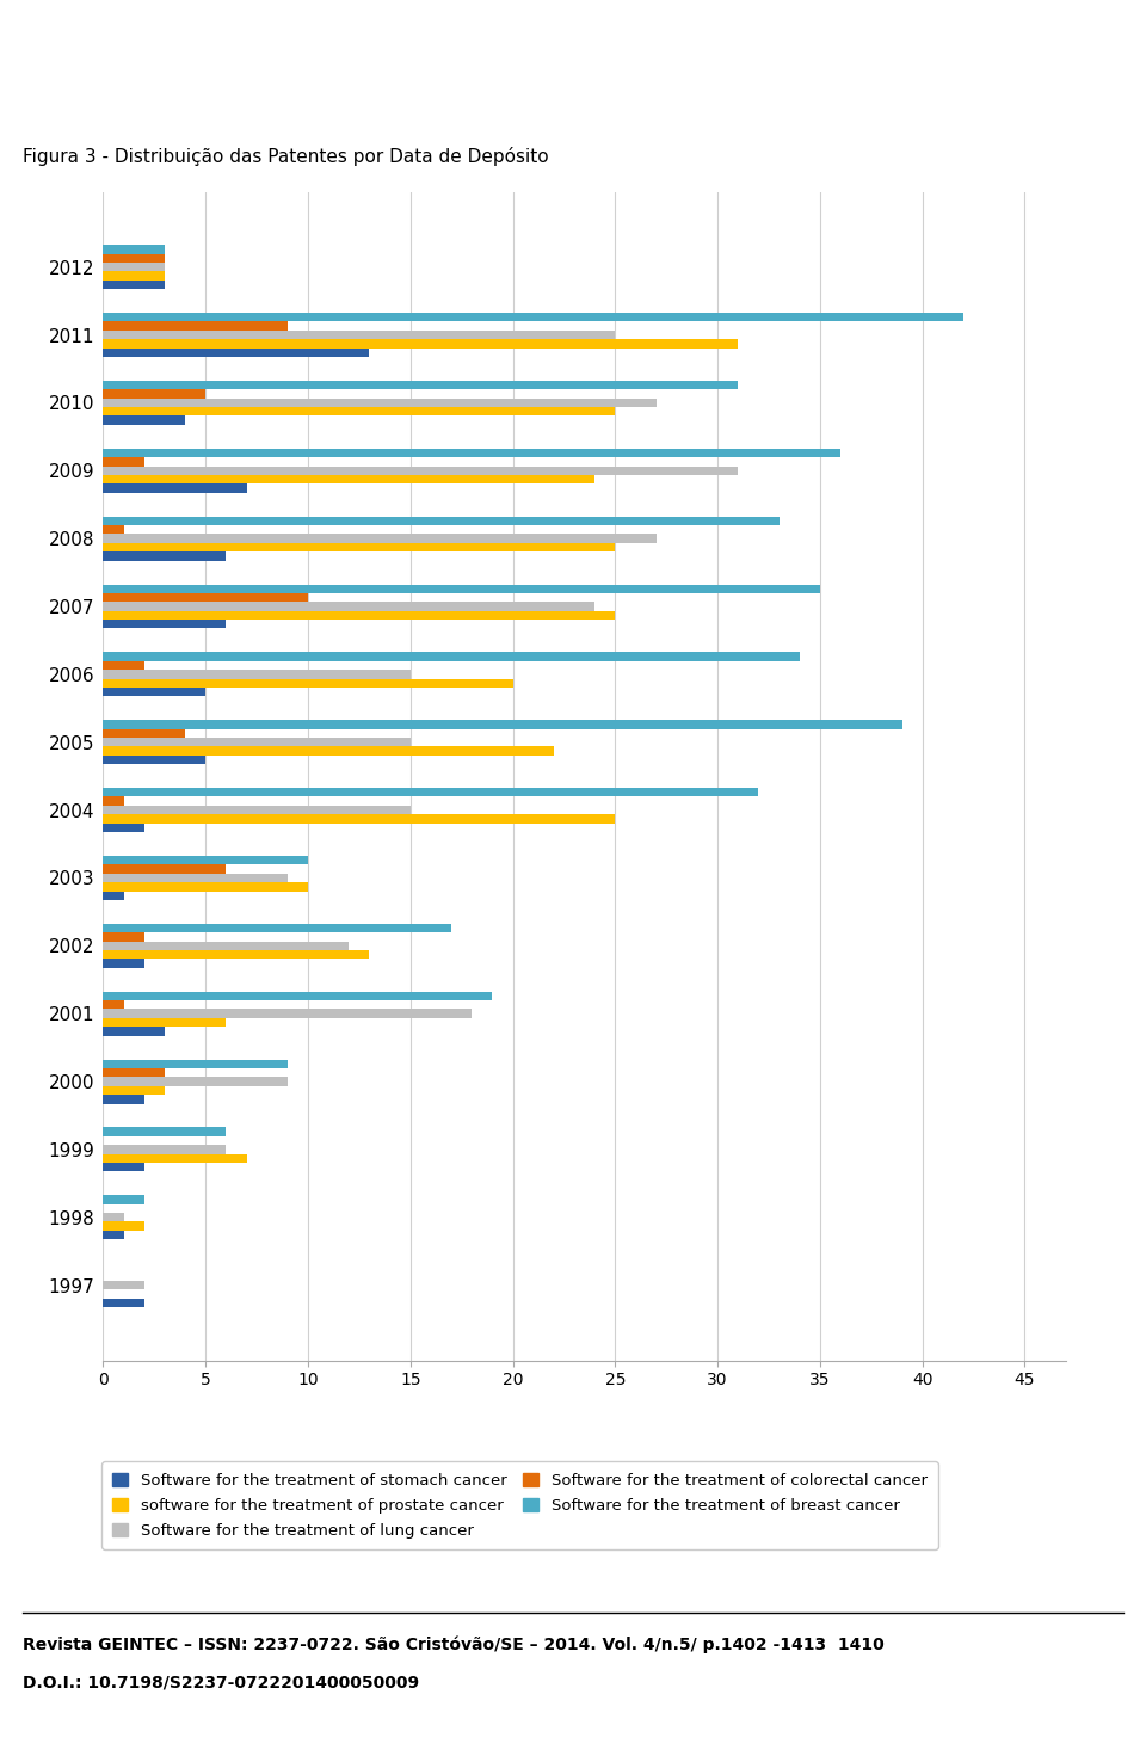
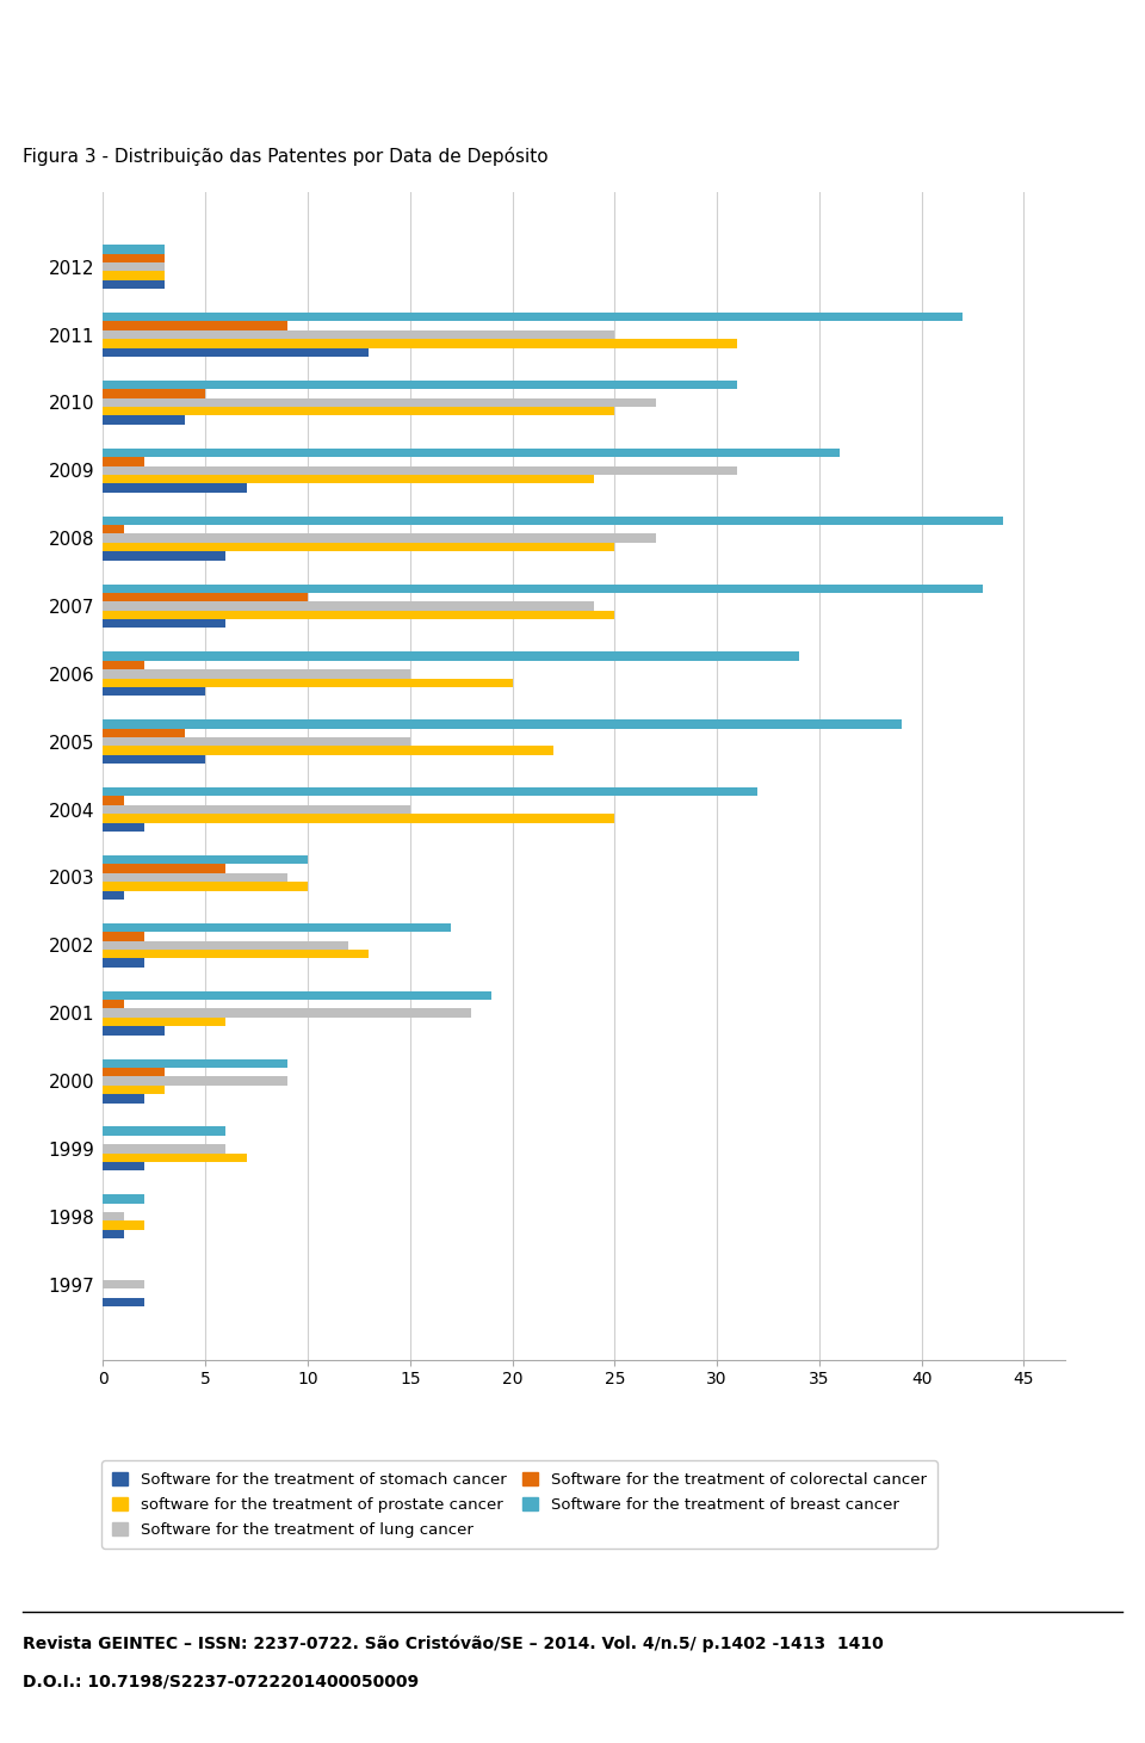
Software for the treatment of breast cancer/2008: 33 -> 44
Software for the treatment of breast cancer/2007: 35 -> 43
